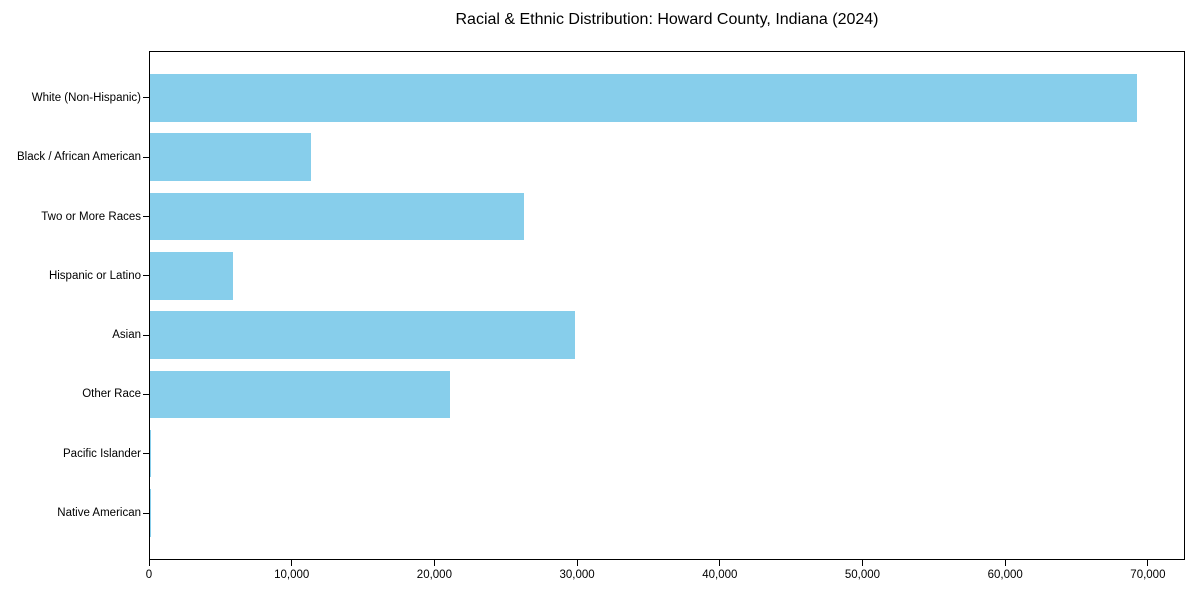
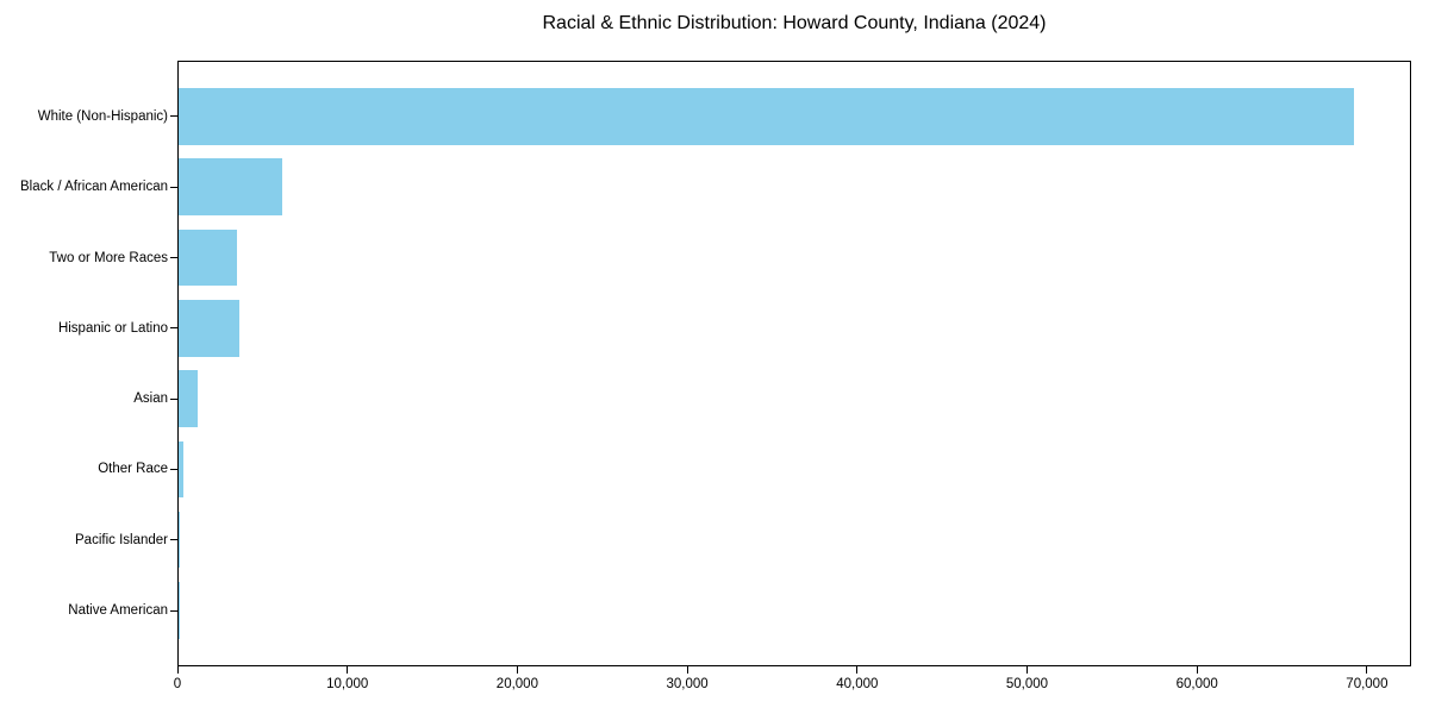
Black / African American: 11300 -> 6100
Two or More Races: 26200 -> 3400
Hispanic or Latino: 5800 -> 3600
Asian: 29800 -> 1200
Other Race: 21000 -> 200
